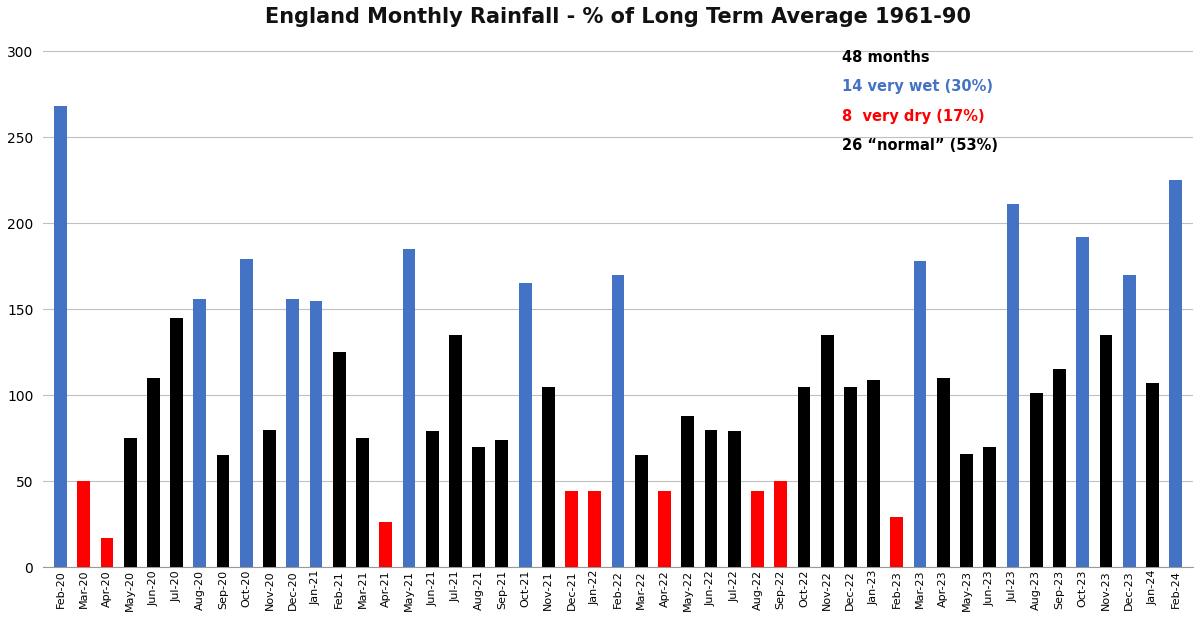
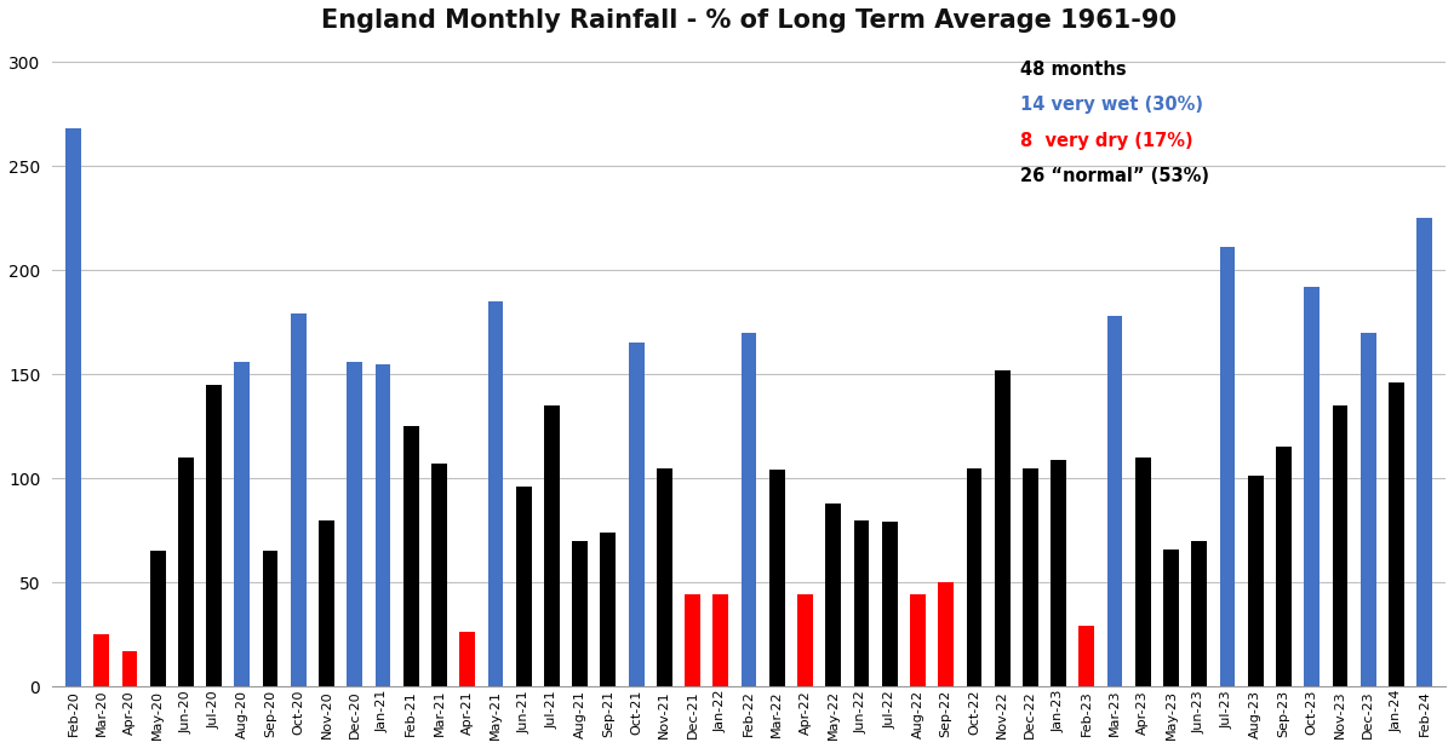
Mar-20: 50 -> 25
May-20: 75 -> 65
Mar-21: 75 -> 107
Jun-21: 79 -> 96
Mar-22: 65 -> 104
Nov-22: 135 -> 152
Jan-24: 107 -> 146
